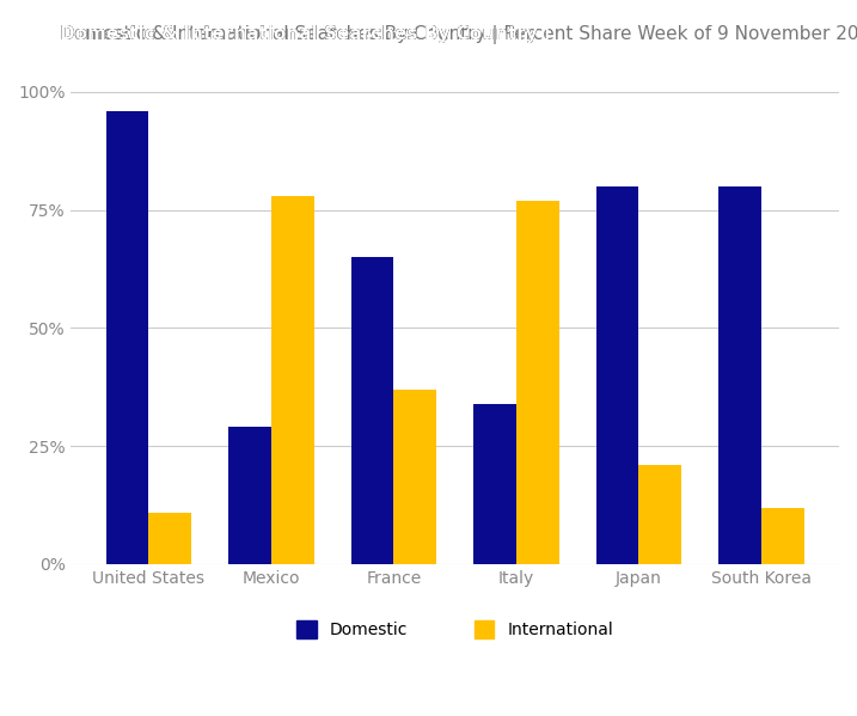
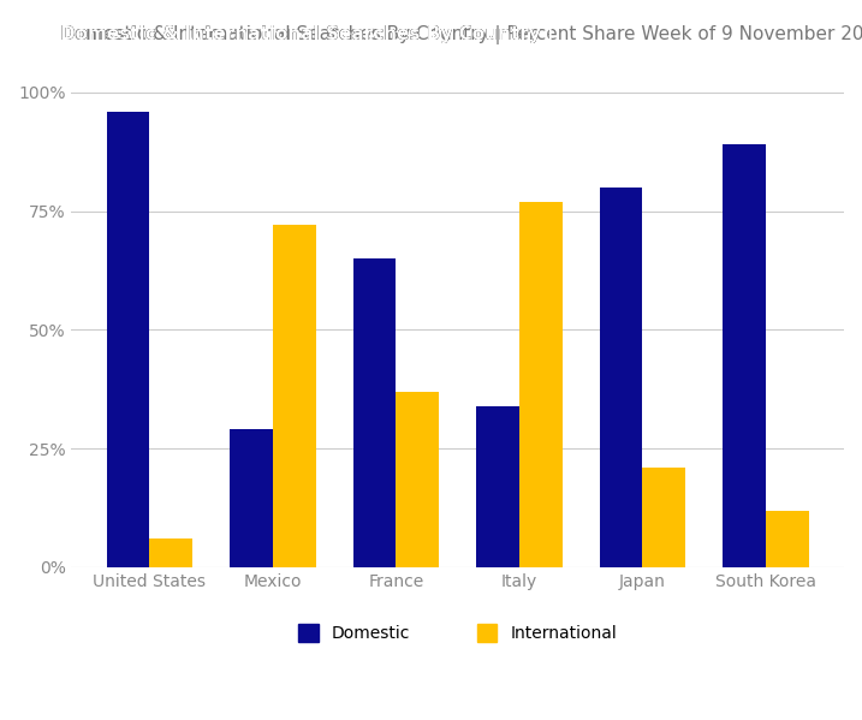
International/United States: 11% -> 6%
International/Mexico: 78% -> 72%
Domestic/South Korea: 80% -> 89%
